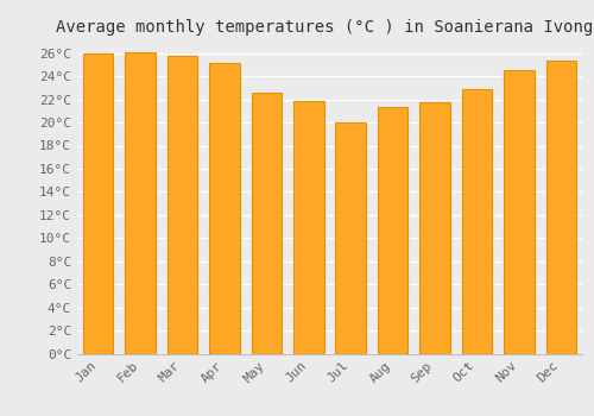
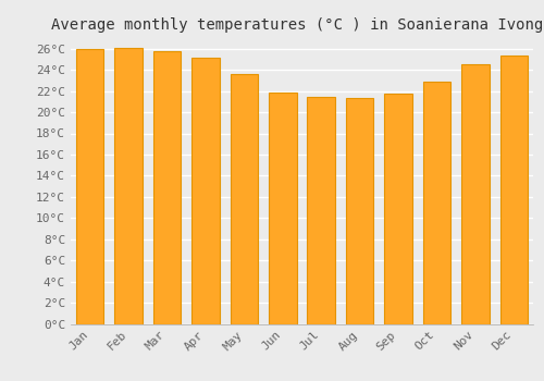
May: 22.6°C -> 23.6°C
Jul: 20.0°C -> 21.4°C
